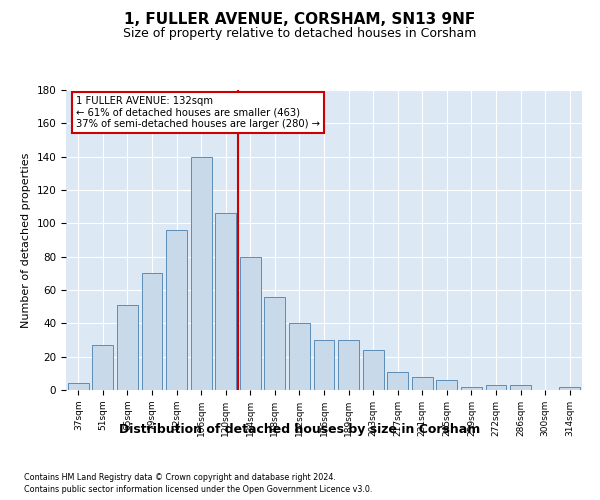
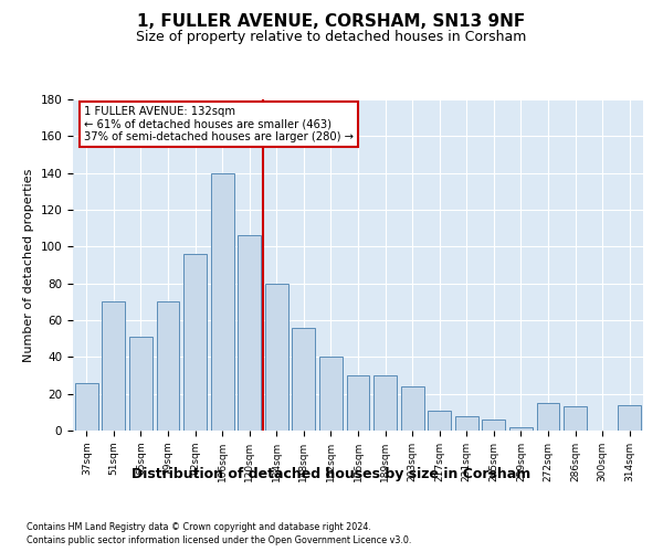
37sqm: 4 -> 26
51sqm: 27 -> 70
272sqm: 3 -> 15
286sqm: 3 -> 13
314sqm: 2 -> 14
